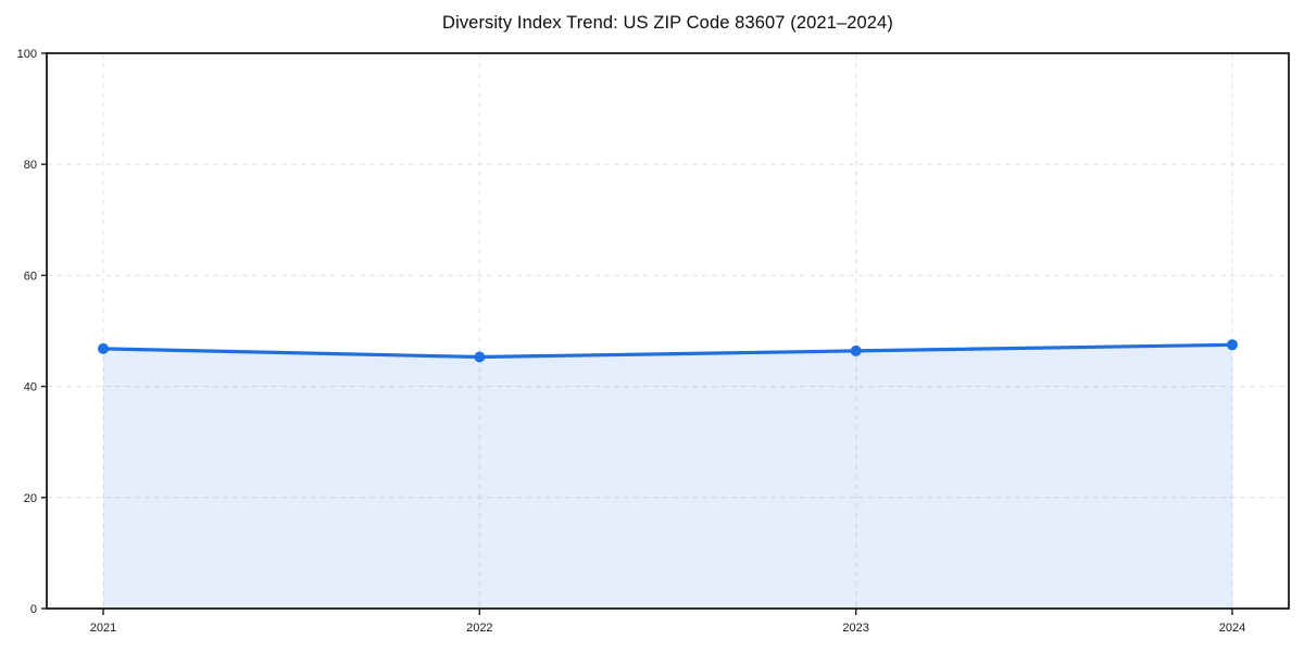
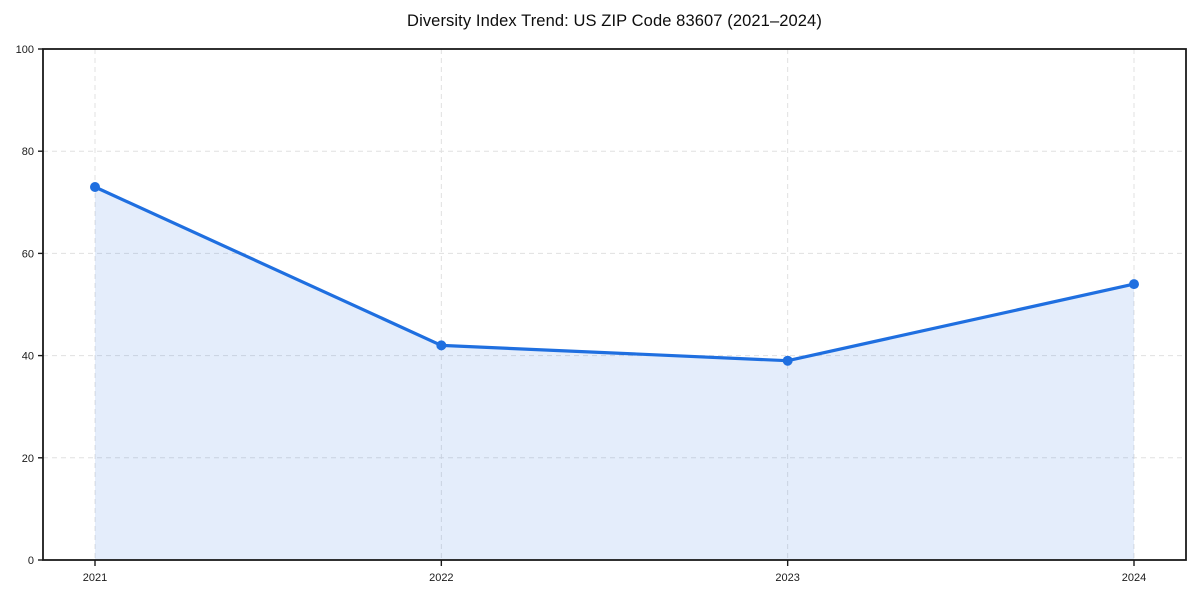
2021: 47 -> 73
2022: 45 -> 42
2023: 46 -> 39
2024: 48 -> 54
